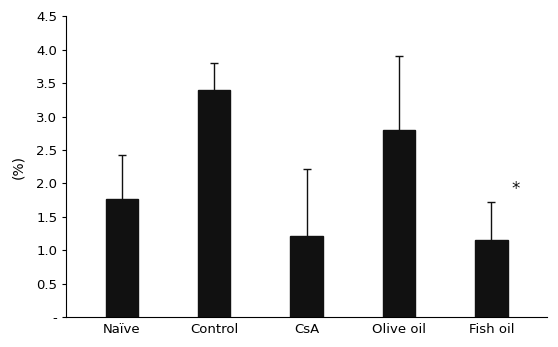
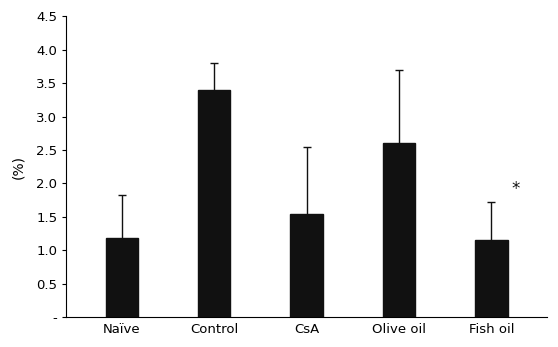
Naïve: 1.77 -> 1.18
CsA: 1.22 -> 1.54
Olive oil: 2.80 -> 2.60
